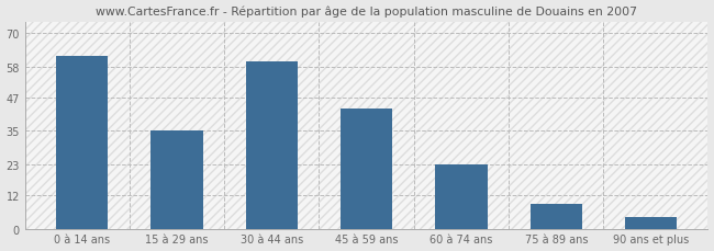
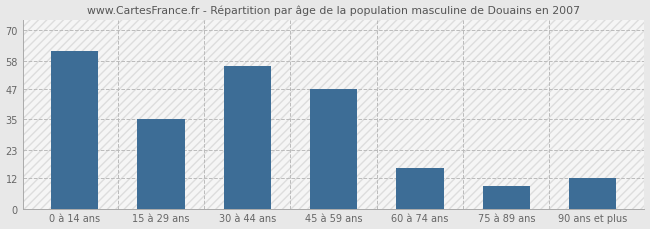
30 à 44 ans: 60 -> 56
45 à 59 ans: 43 -> 47
60 à 74 ans: 23 -> 16
90 ans et plus: 4 -> 12
